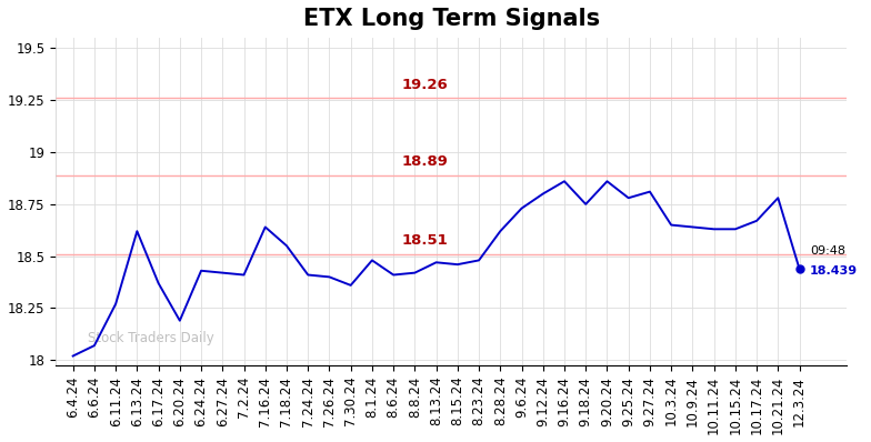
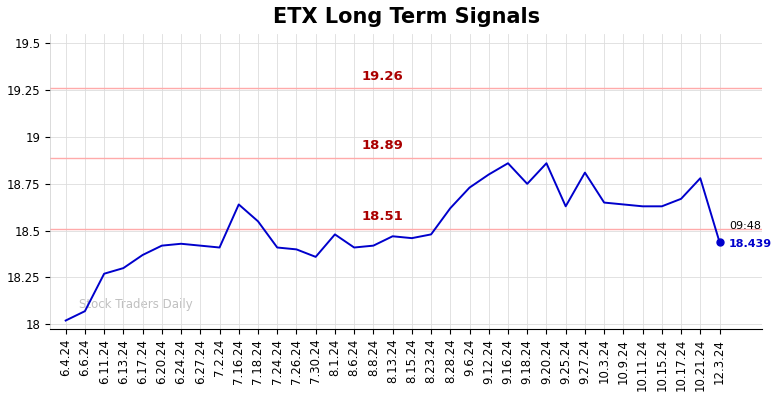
6.13.24: 18.62 -> 18.30
6.20.24: 18.19 -> 18.42
9.25.24: 18.78 -> 18.63
